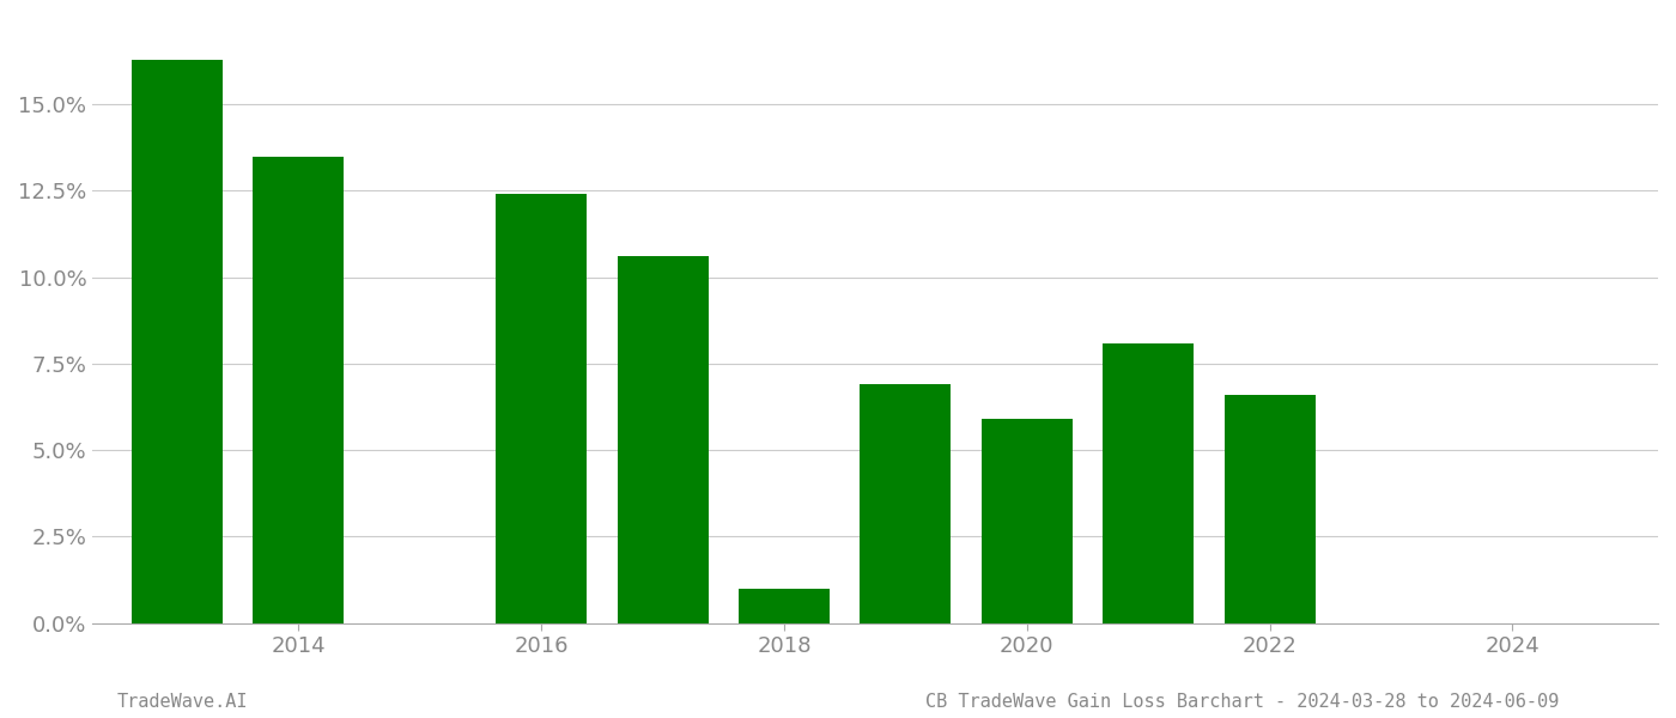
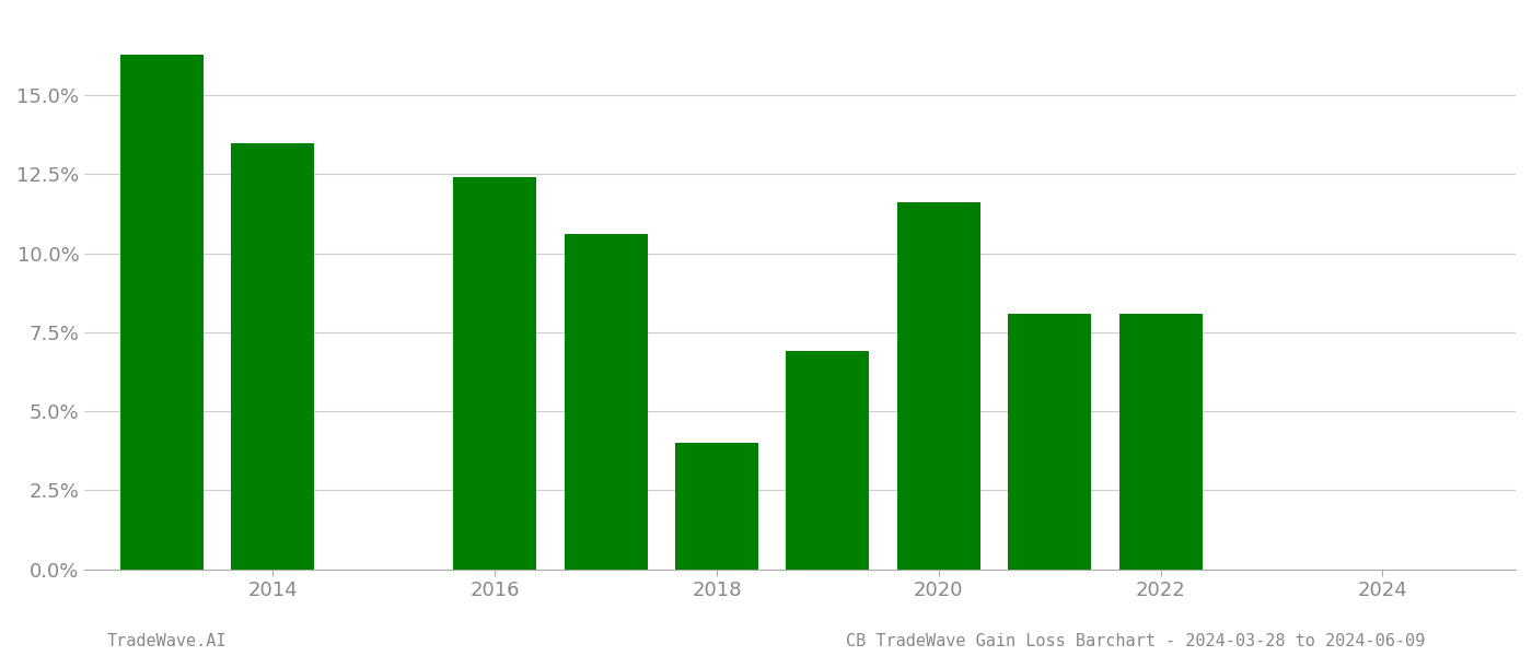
2018: 1.0% -> 4.0%
2020: 5.9% -> 11.6%
2022: 6.6% -> 8.1%
